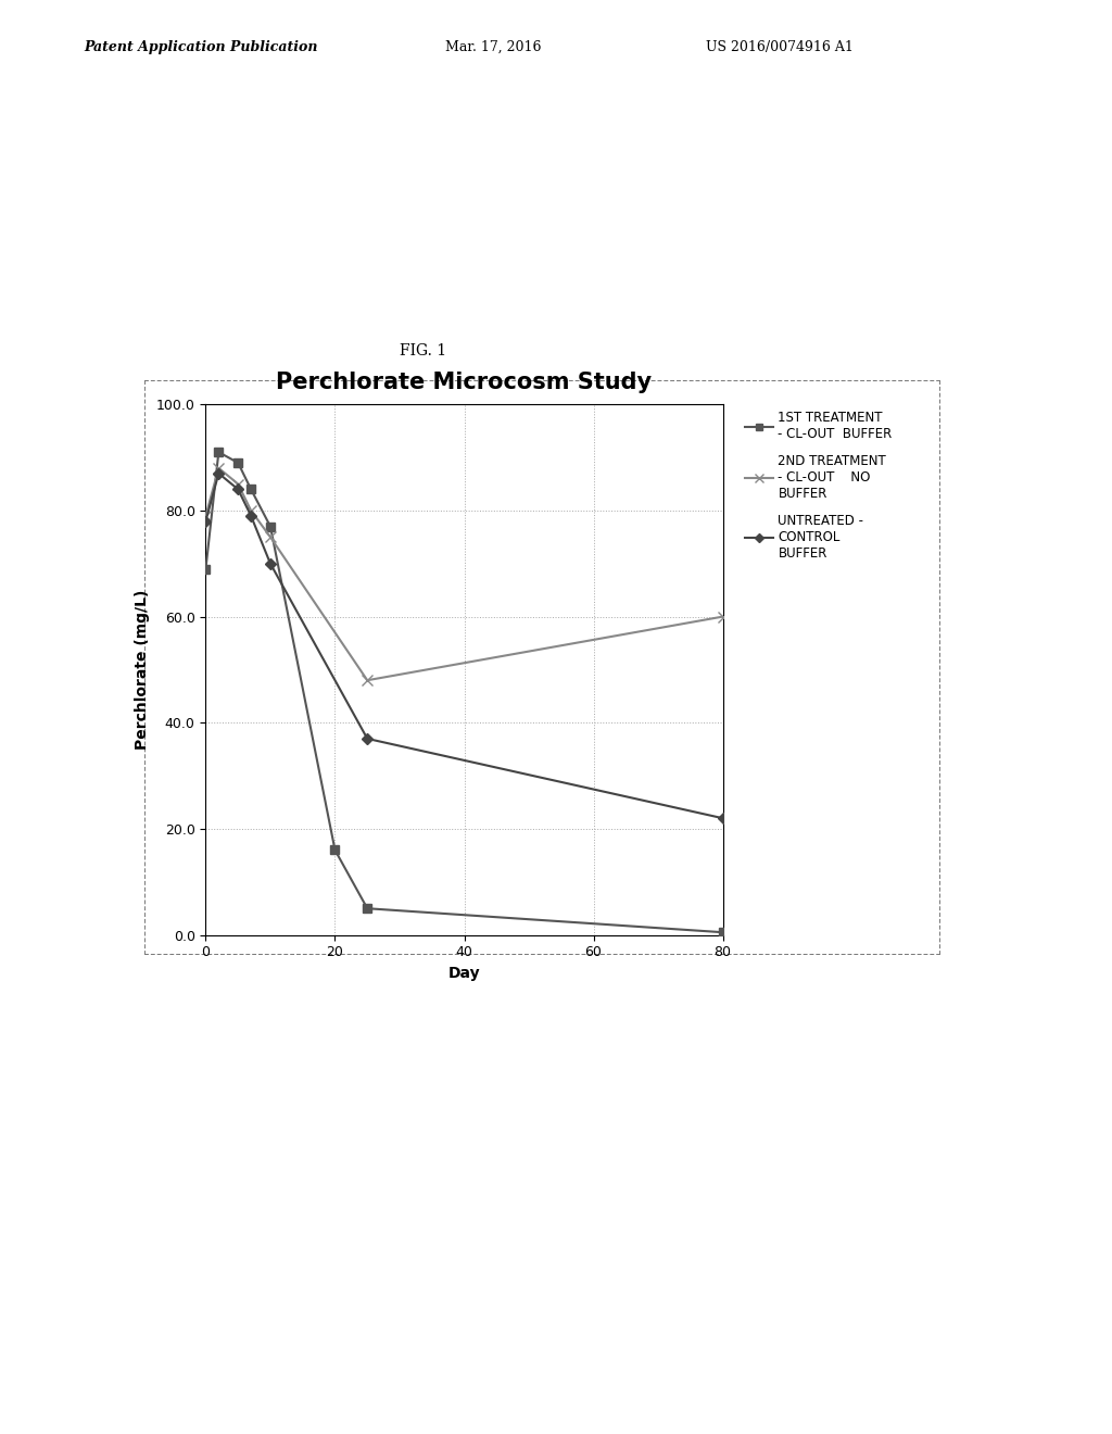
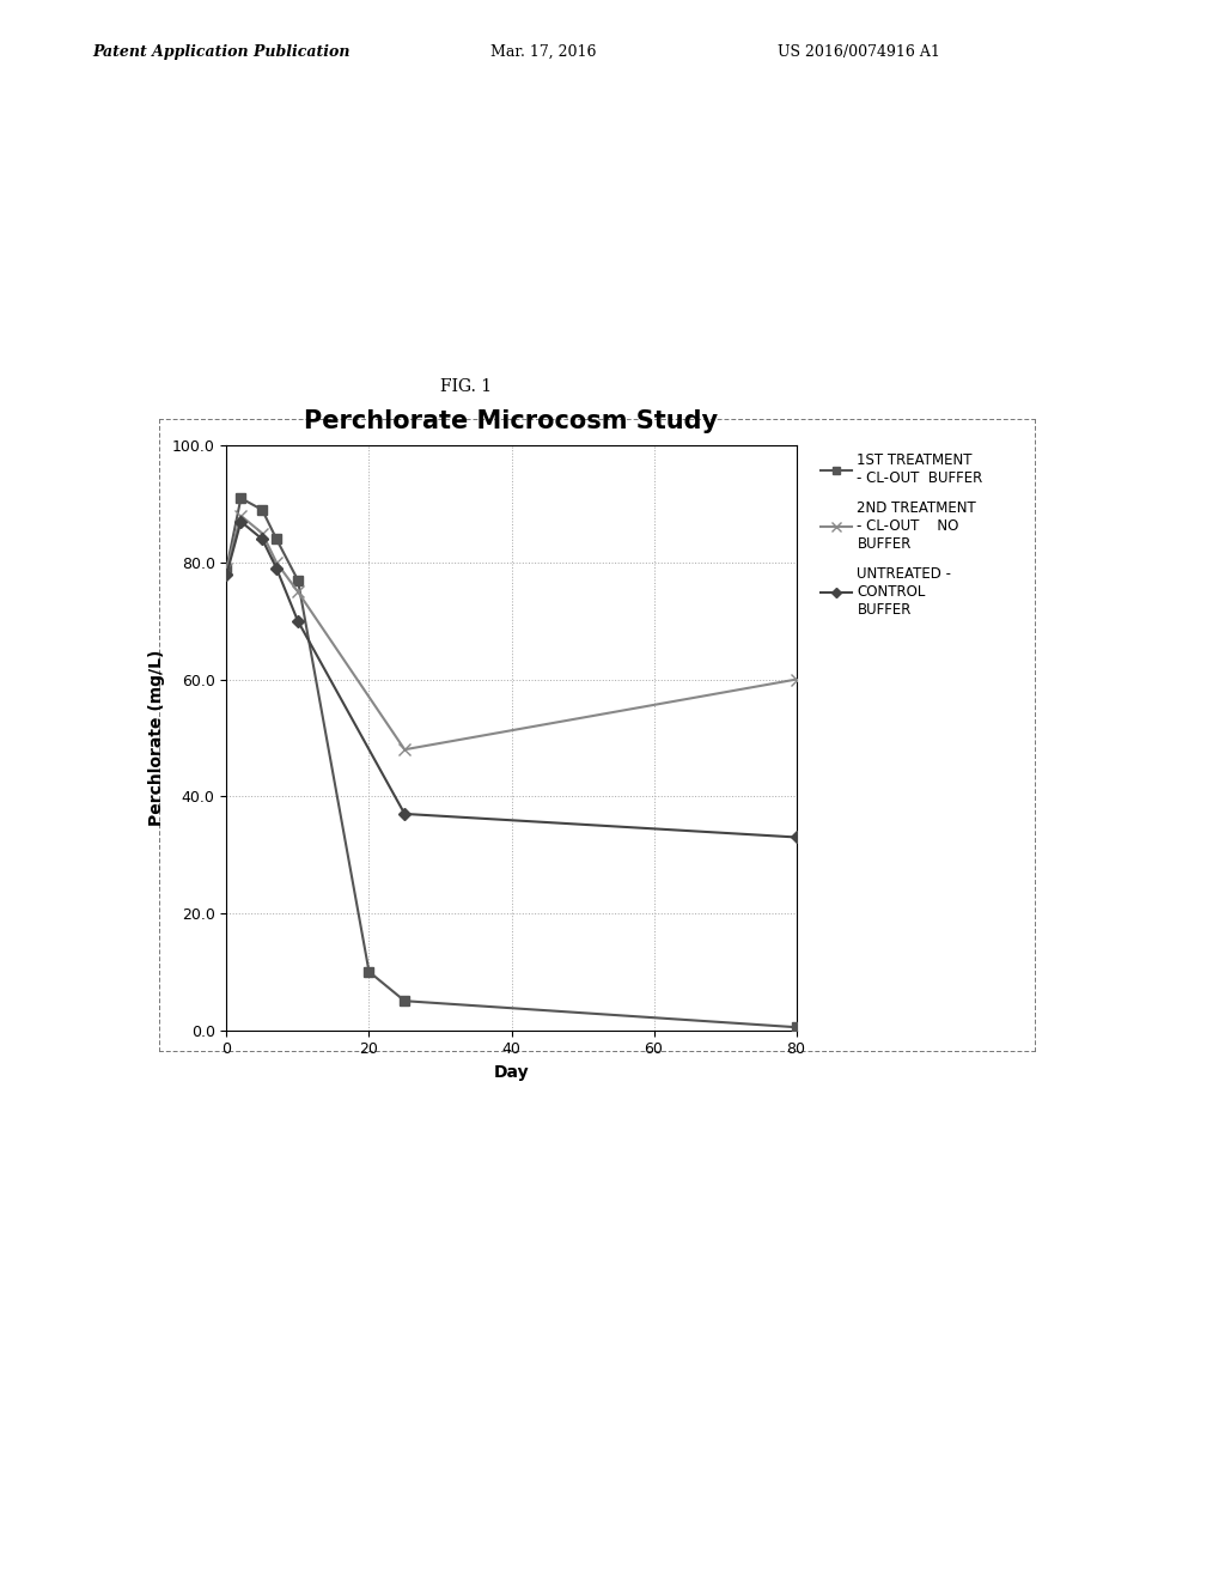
1ST TREATMENT - CL-OUT BUFFER/0: 69.0 -> 79.0
1ST TREATMENT - CL-OUT BUFFER/20: 16.0 -> 10.0
UNTREATED - CONTROL BUFFER/80: 22 -> 33
